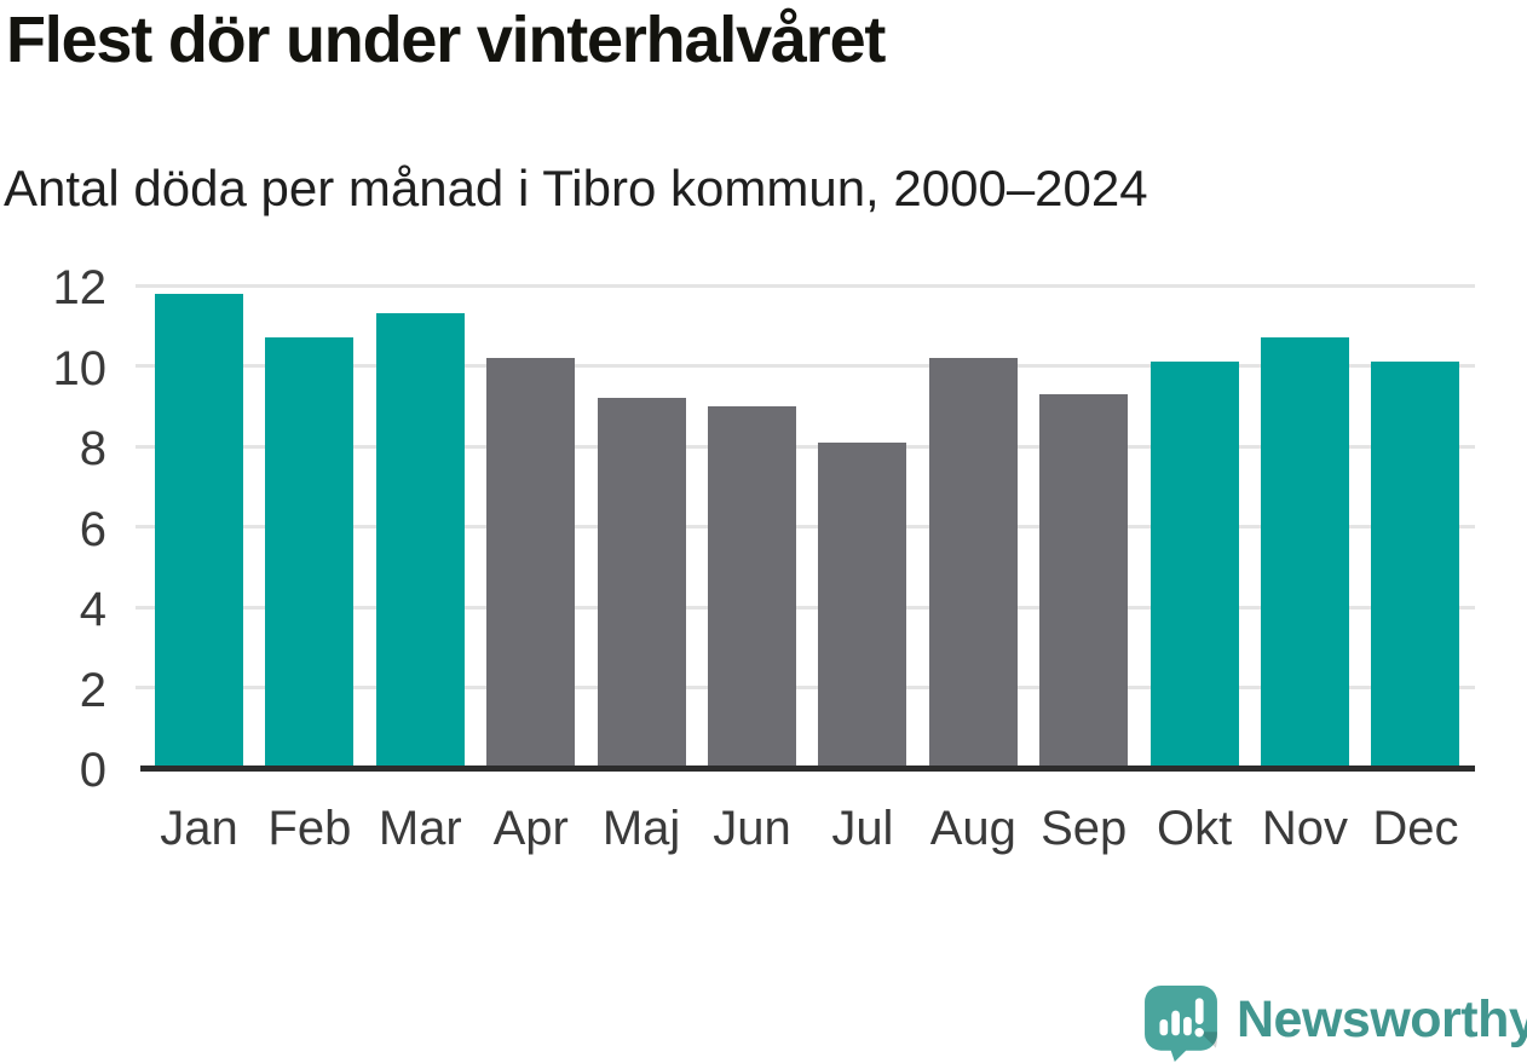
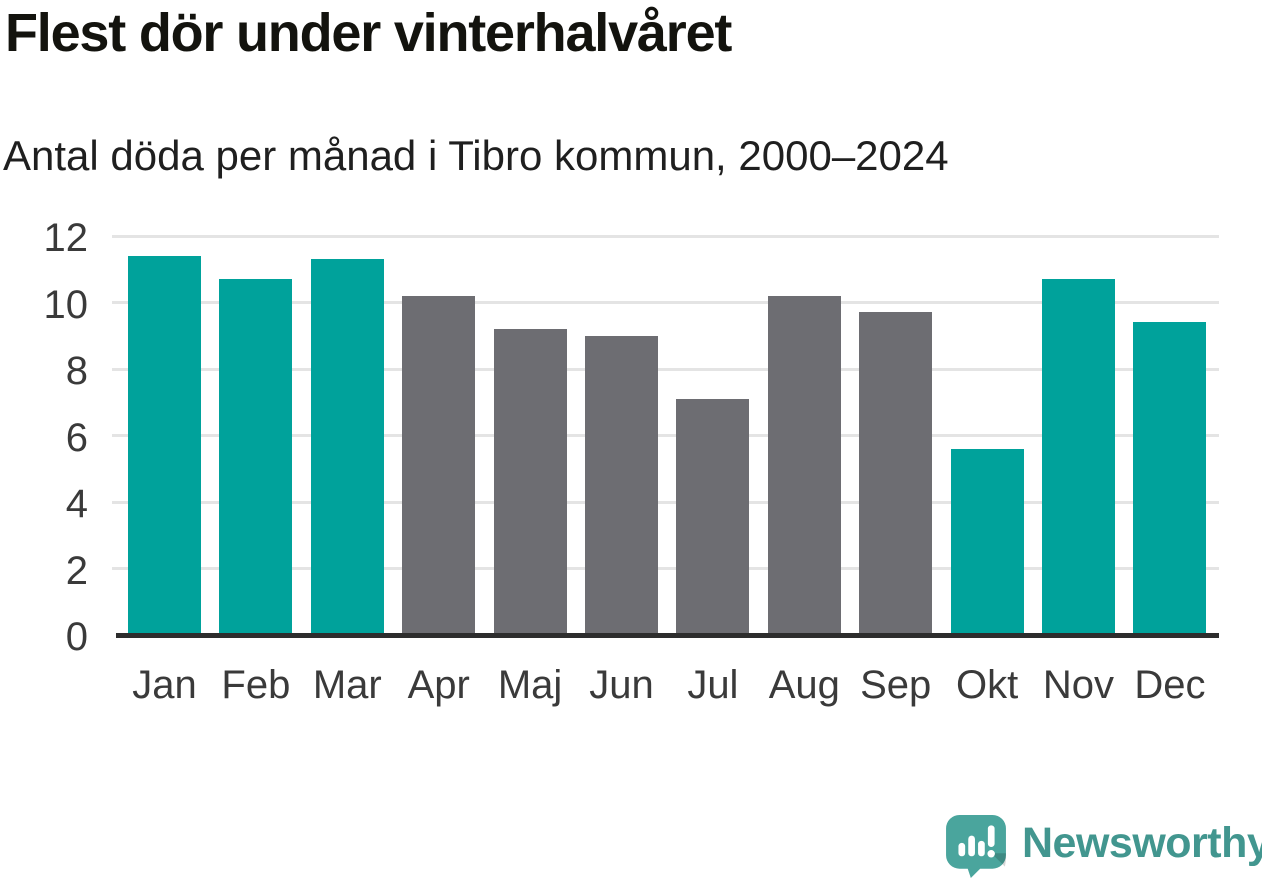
Jan: 11.8 -> 11.4
Jul: 8.1 -> 7.1
Sep: 9.3 -> 9.7
Okt: 10.1 -> 5.6
Dec: 10.1 -> 9.4
